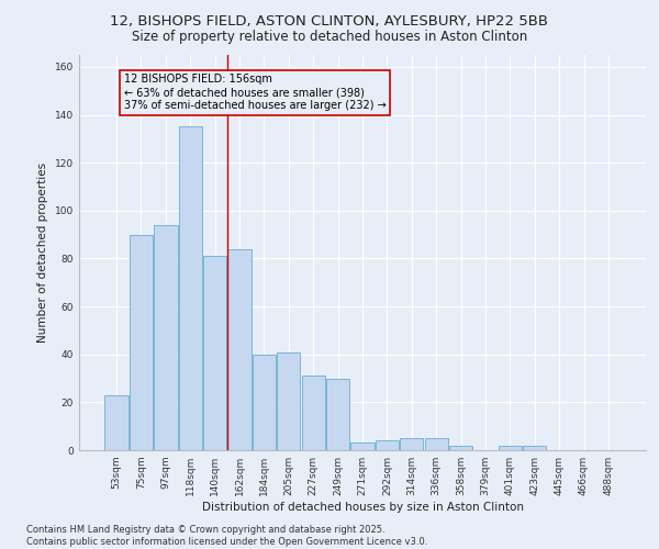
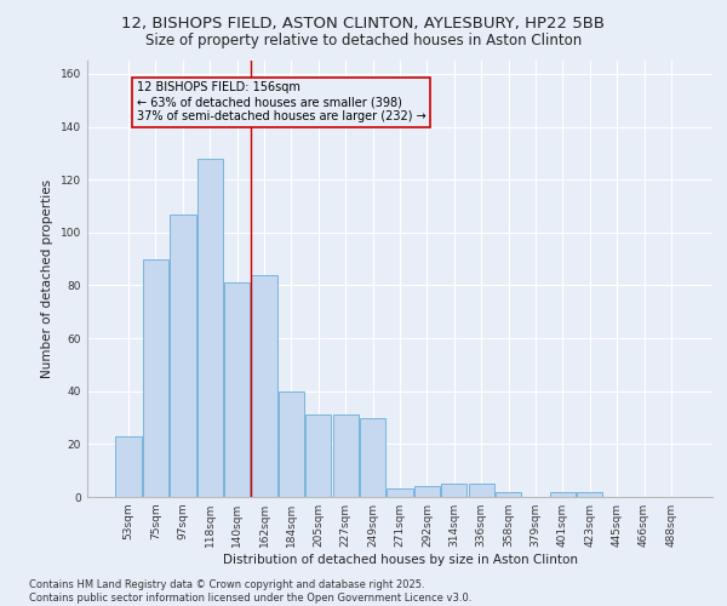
97sqm: 94 -> 107
118sqm: 135 -> 128
205sqm: 41 -> 31
